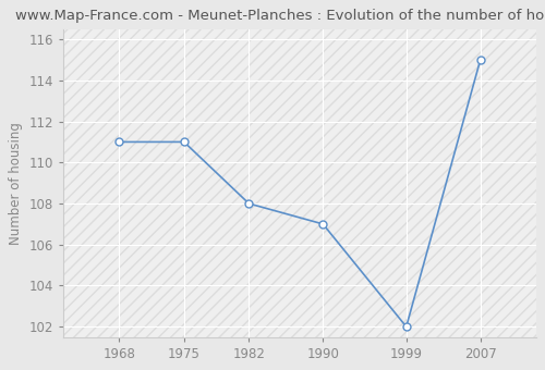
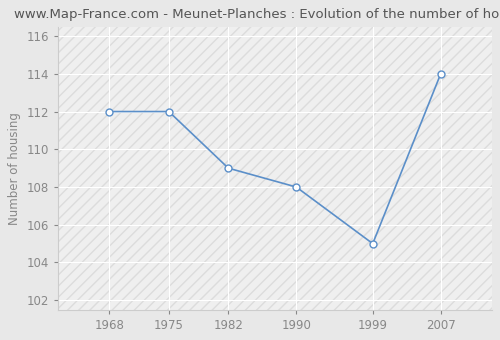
1968: 111 -> 112
1975: 111 -> 112
1982: 108 -> 109
1990: 107 -> 108
1999: 102 -> 105
2007: 115 -> 114
